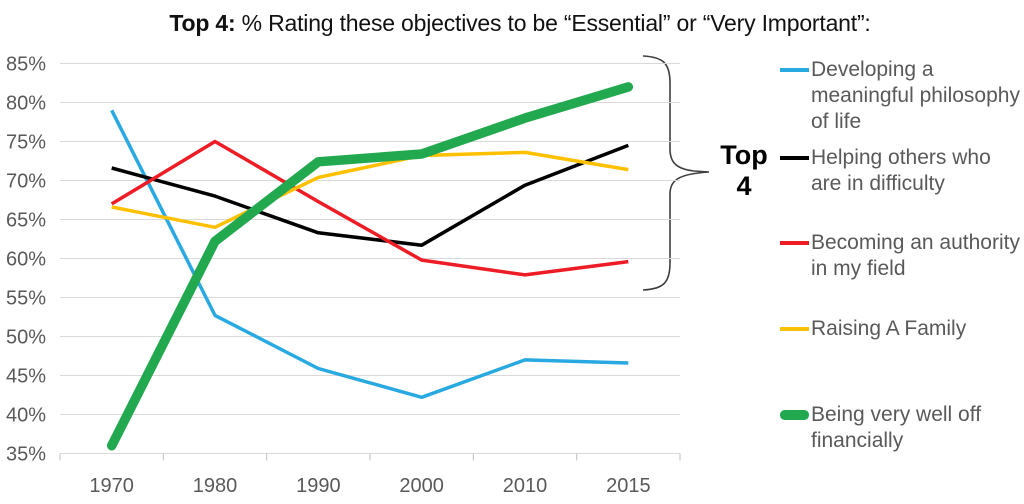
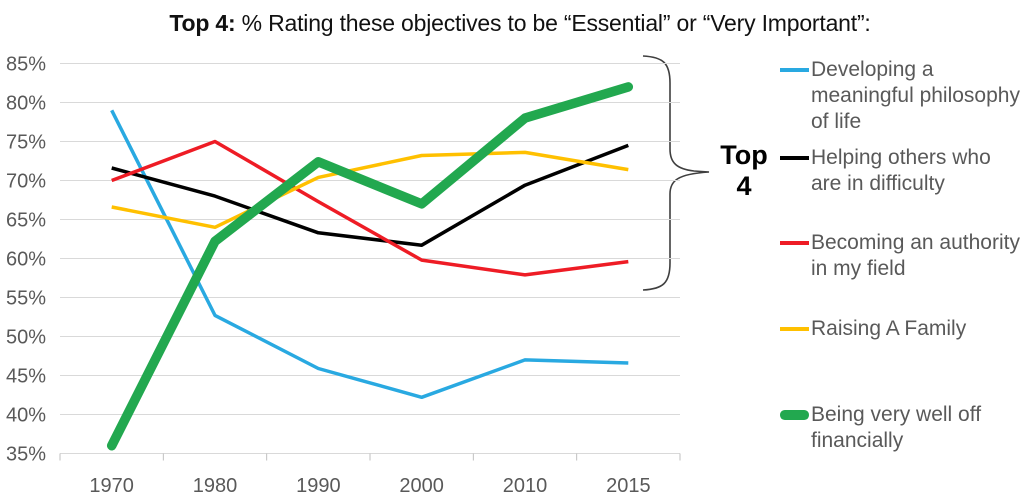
Becoming an authority in my field/1970: 67% -> 70%
Being very well off financially/2000: 73% -> 67%
